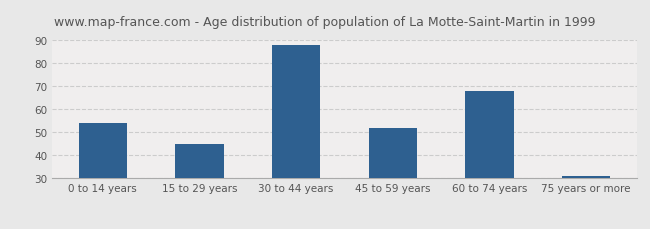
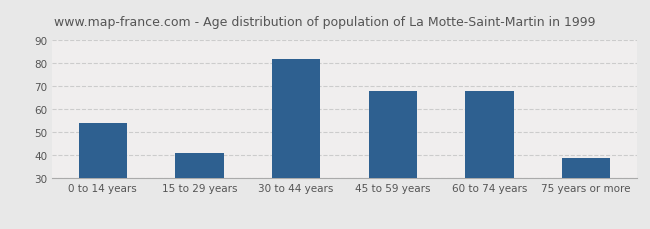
15 to 29 years: 45 -> 41
30 to 44 years: 88 -> 82
45 to 59 years: 52 -> 68
75 years or more: 31 -> 39
